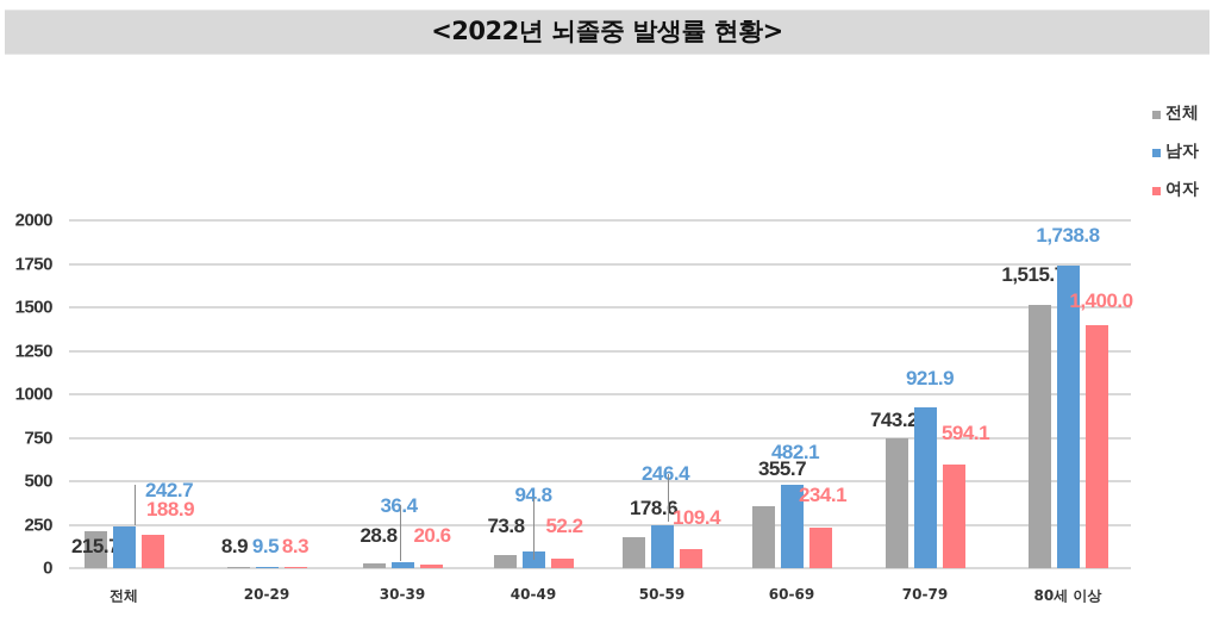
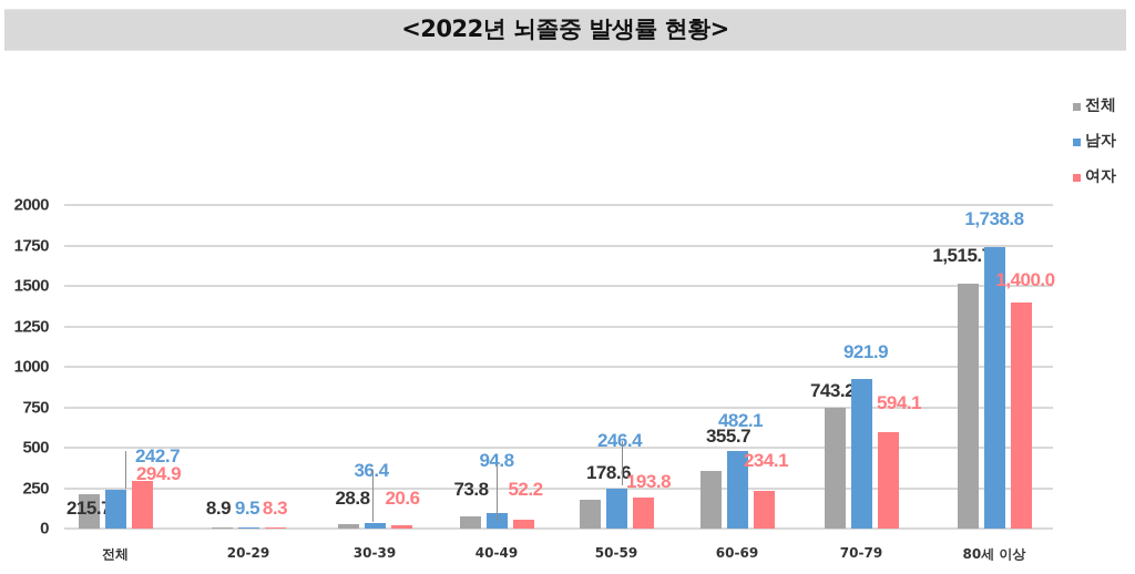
여자/전체: 188.9 -> 294.9
여자/50-59: 109.4 -> 193.8
